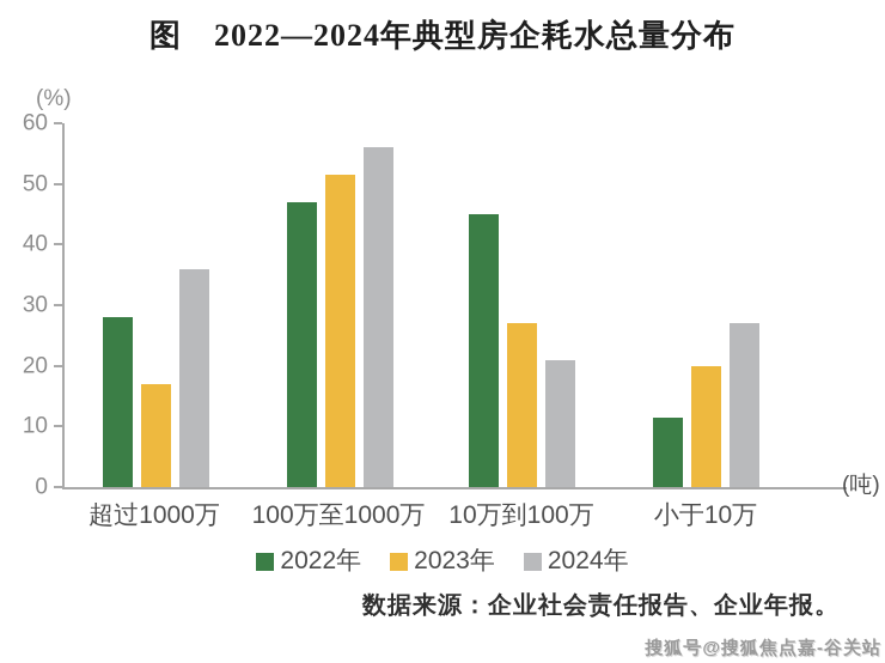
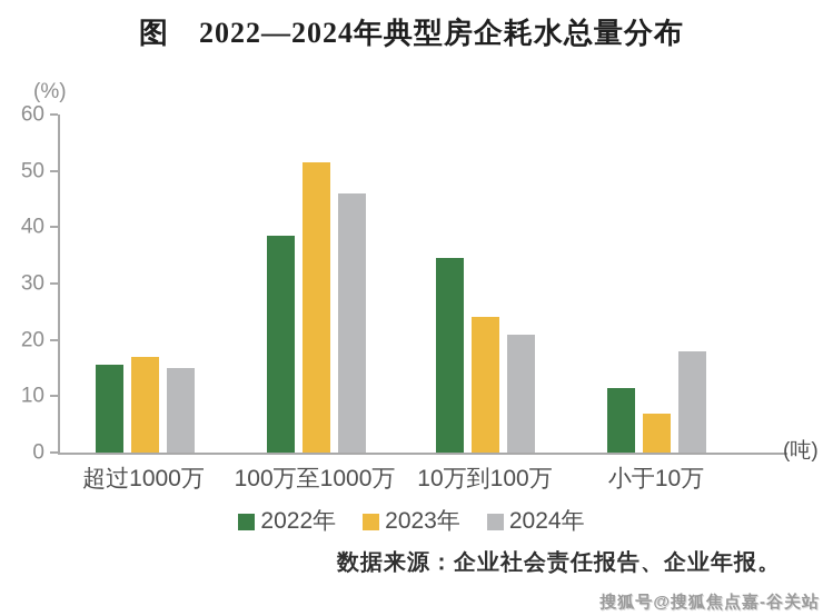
2022年/超过1000万: 28 -> 16
2024年/超过1000万: 36 -> 15
2022年/100万至1000万: 47 -> 38
2024年/100万至1000万: 56 -> 46
2022年/10万到100万: 45 -> 34
2023年/10万到100万: 27 -> 24
2023年/小于10万: 20 -> 7
2024年/小于10万: 27 -> 18
